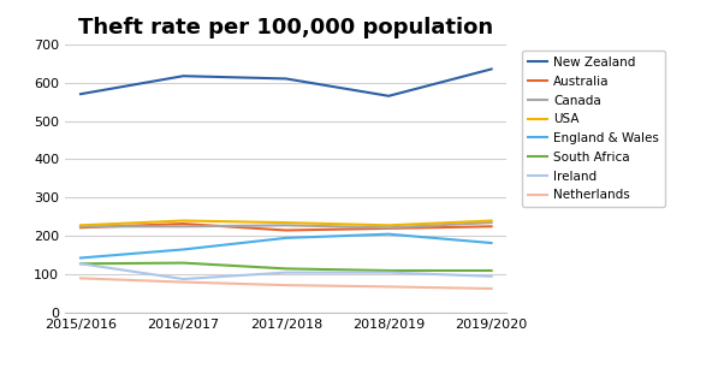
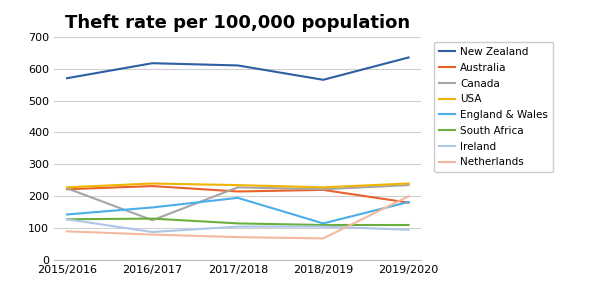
Canada/2016/2017: 225 -> 125
England & Wales/2018/2019: 205 -> 115
Australia/2019/2020: 225 -> 180
Netherlands/2019/2020: 63 -> 200
